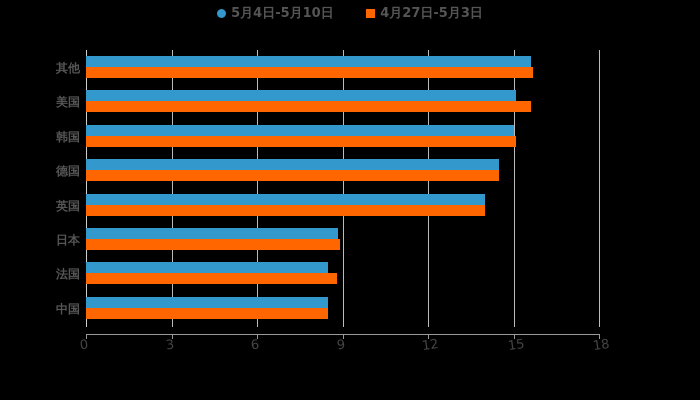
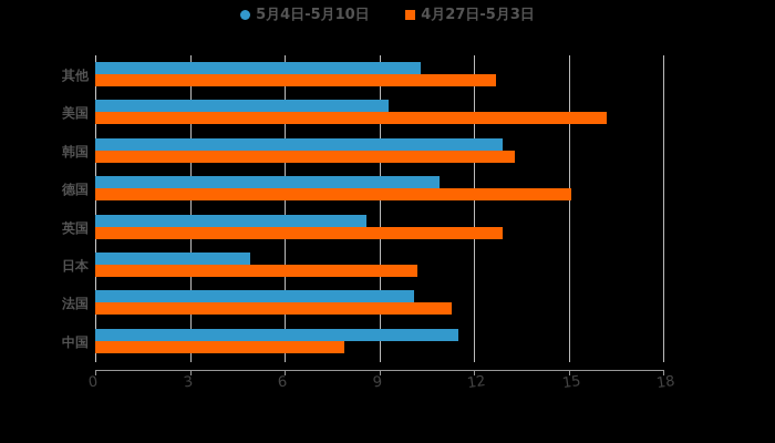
5月4日-5月10日/其他: 15.6 -> 10.3
4月27日-5月3日/其他: 15.7 -> 12.7
5月4日-5月10日/美国: 15.1 -> 9.3
4月27日-5月3日/美国: 15.6 -> 16.2
5月4日-5月10日/韩国: 15.0 -> 12.9
4月27日-5月3日/韩国: 15.1 -> 13.3
5月4日-5月10日/德国: 14.5 -> 10.9
4月27日-5月3日/德国: 14.5 -> 15.1
5月4日-5月10日/英国: 14.0 -> 8.6
4月27日-5月3日/英国: 14.0 -> 12.9
5月4日-5月10日/日本: 8.8 -> 4.9
4月27日-5月3日/日本: 8.9 -> 10.2
5月4日-5月10日/法国: 8.5 -> 10.1
4月27日-5月3日/法国: 8.8 -> 11.3
5月4日-5月10日/中国: 8.5 -> 11.5
4月27日-5月3日/中国: 8.5 -> 7.9
